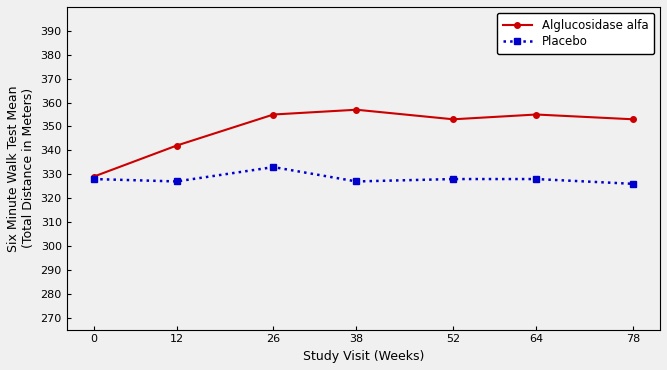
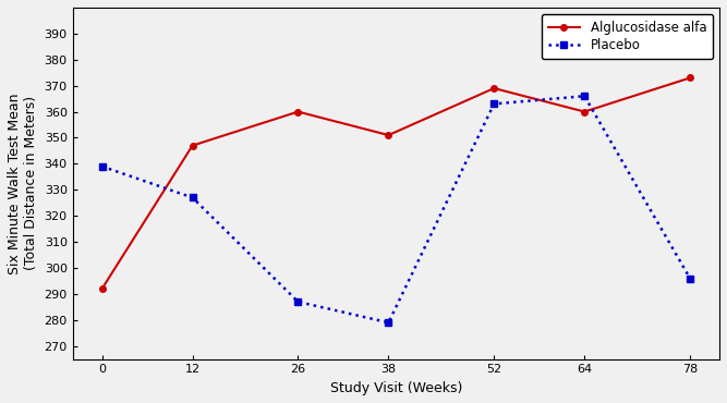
Alglucosidase alfa/0: 329 -> 292
Placebo/0: 328 -> 339
Alglucosidase alfa/12: 342 -> 347
Alglucosidase alfa/26: 355 -> 360
Placebo/26: 333 -> 287
Alglucosidase alfa/38: 357 -> 351
Placebo/38: 327 -> 279
Alglucosidase alfa/52: 353 -> 369
Placebo/52: 328 -> 363
Alglucosidase alfa/64: 355 -> 360
Placebo/64: 328 -> 366
Alglucosidase alfa/78: 353 -> 373
Placebo/78: 326 -> 296
